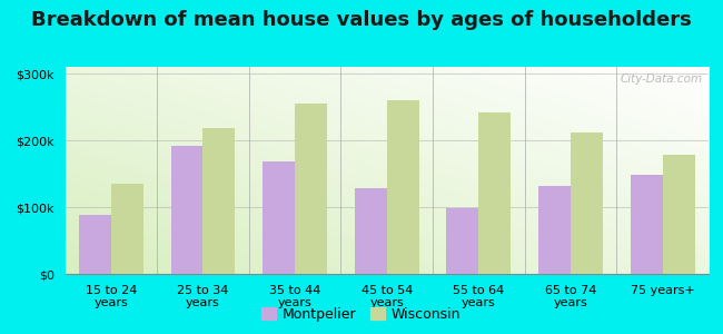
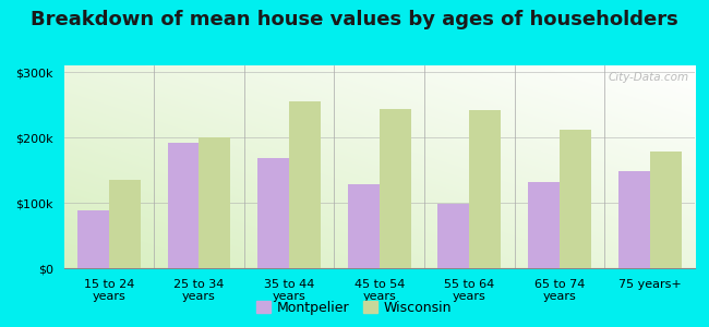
Wisconsin/25 to 34 years: $218k -> $200k
Wisconsin/45 to 54 years: $260k -> $244k
